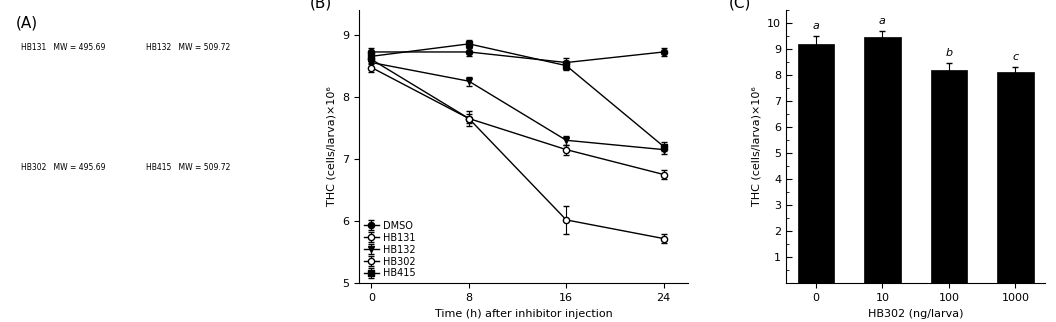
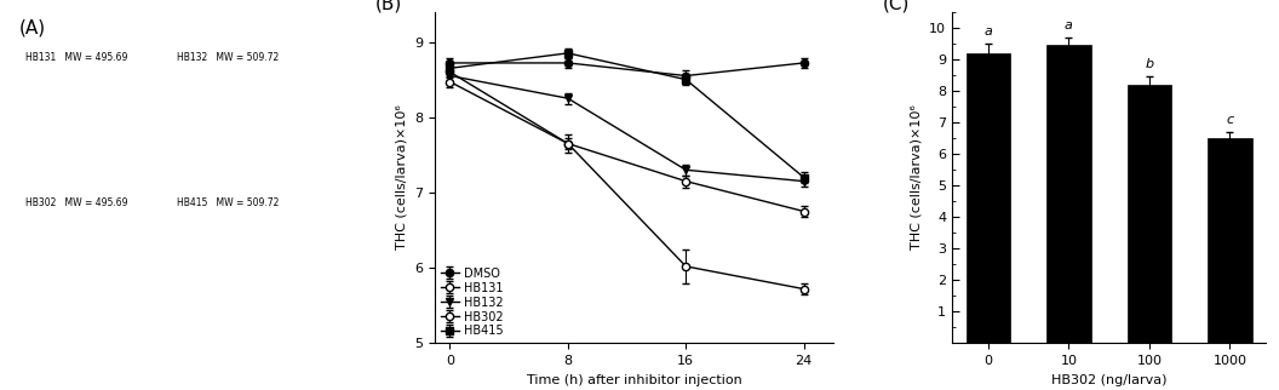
1000: 8.10 -> 6.50
